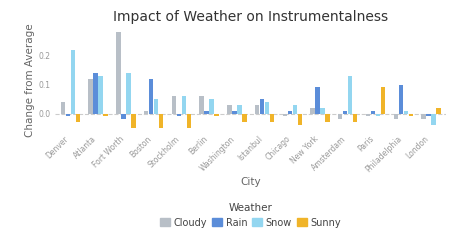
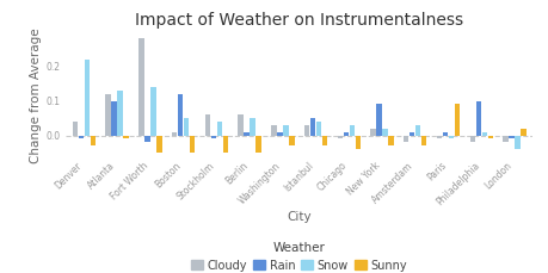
Rain/Atlanta: 0.14 -> 0.10
Snow/Stockholm: 0.06 -> 0.04
Sunny/Berlin: -0.01 -> -0.05
Snow/Amsterdam: 0.13 -> 0.03
